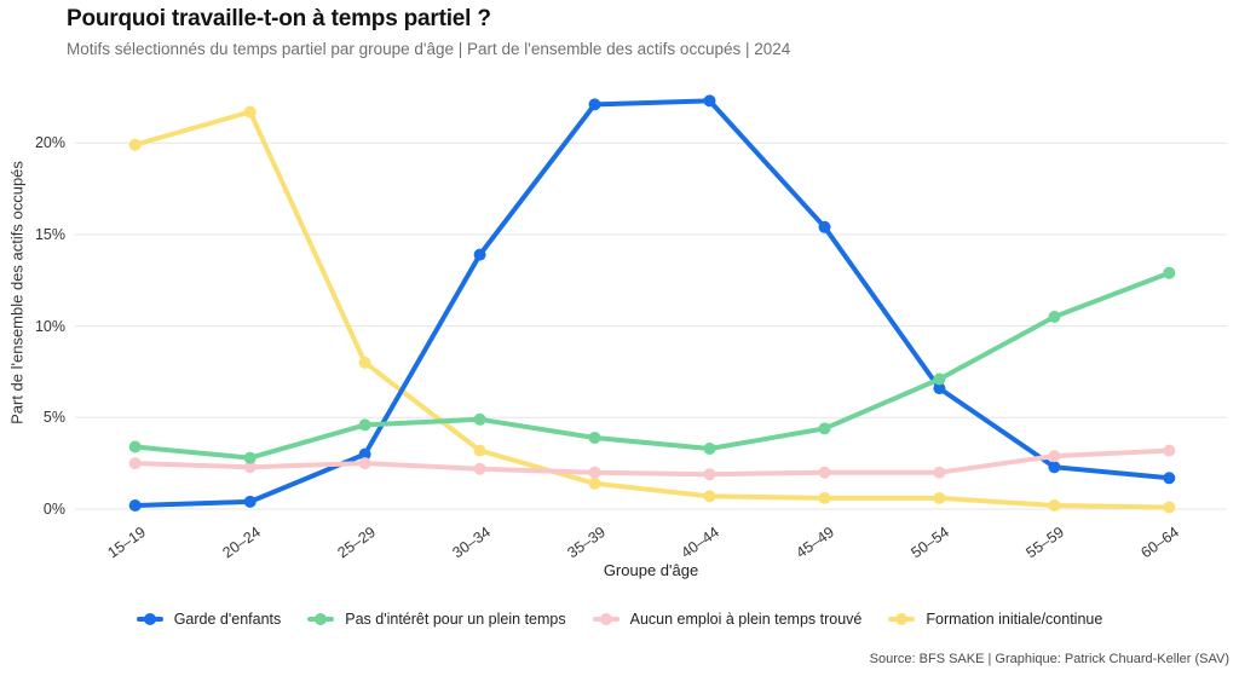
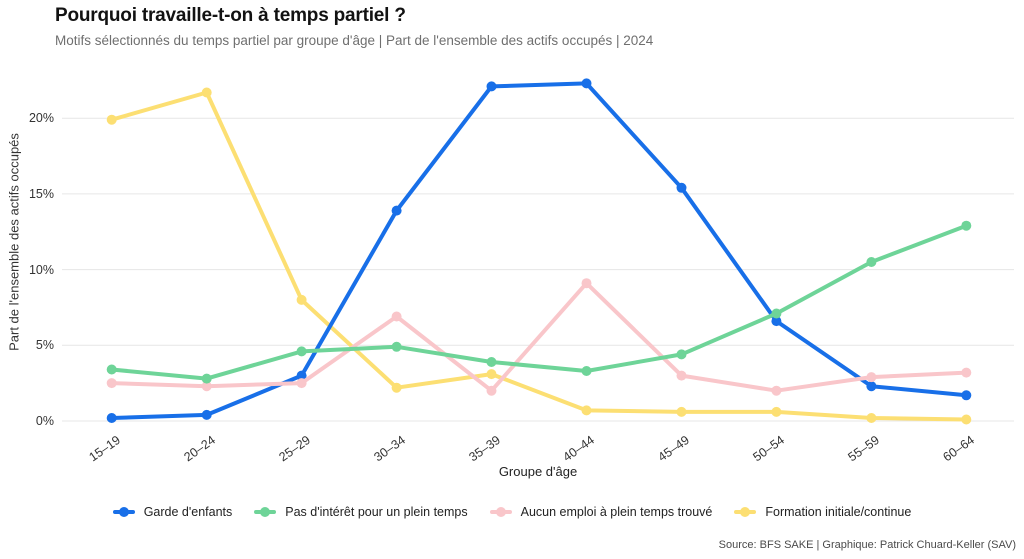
Aucun emploi à plein temps trouvé/30–34: 2.2% -> 6.9%
Formation initiale/continue/30–34: 3.2% -> 2.2%
Formation initiale/continue/35–39: 1.4% -> 3.1%
Aucun emploi à plein temps trouvé/40–44: 1.9% -> 9.1%
Aucun emploi à plein temps trouvé/45–49: 2.0% -> 3.0%
